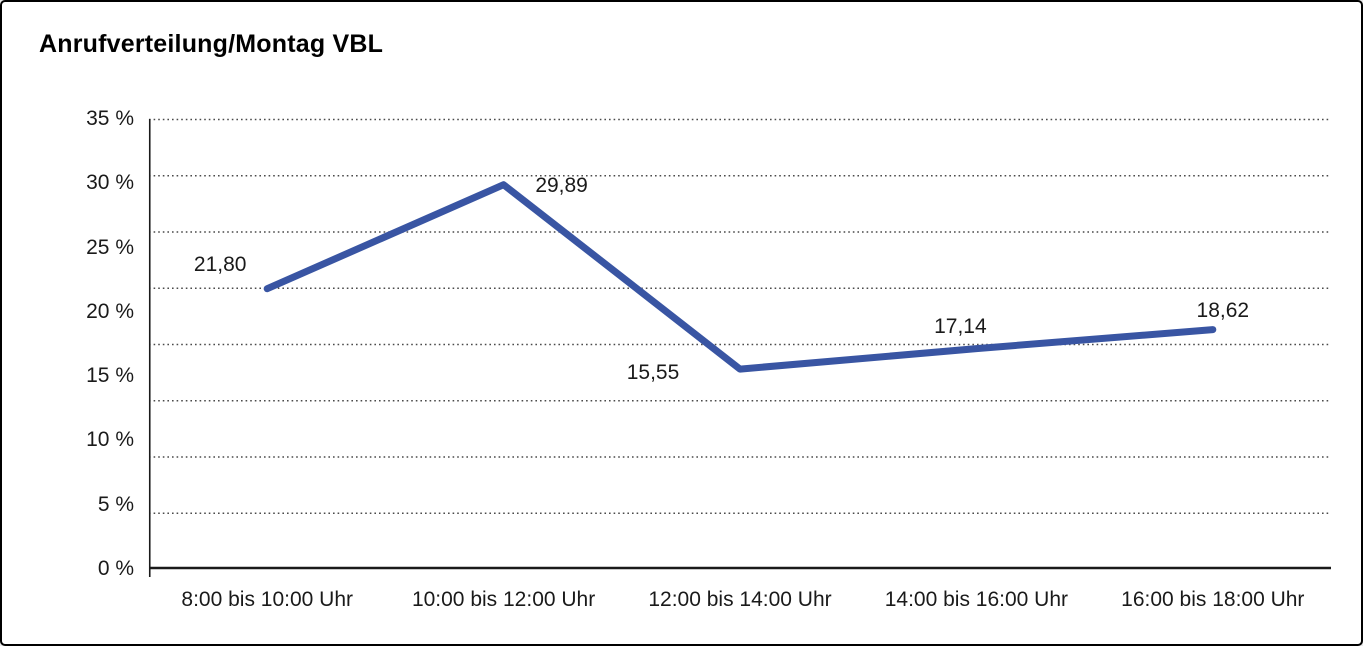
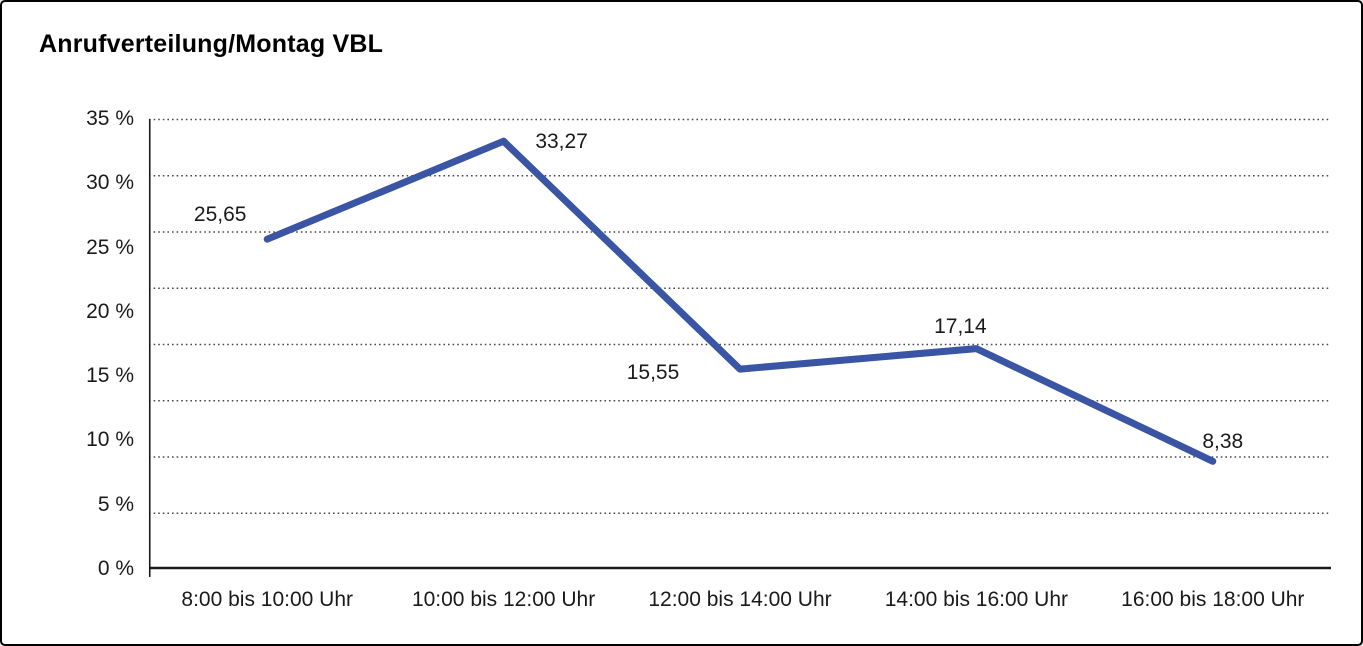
8:00 bis 10:00 Uhr: 21,80 -> 25,65
10:00 bis 12:00 Uhr: 29,89 -> 33,27
16:00 bis 18:00 Uhr: 18,62 -> 8,38
